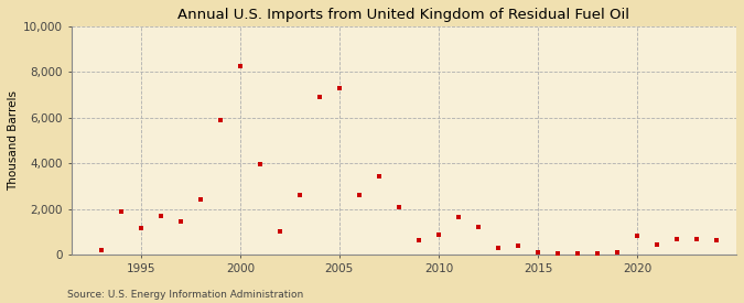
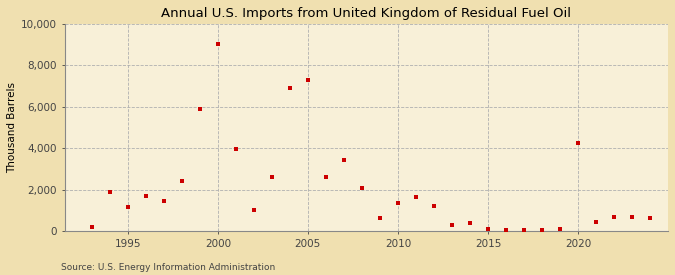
2000: 8,250 -> 9,050
2010: 900 -> 1,350
2020: 850 -> 4,250
